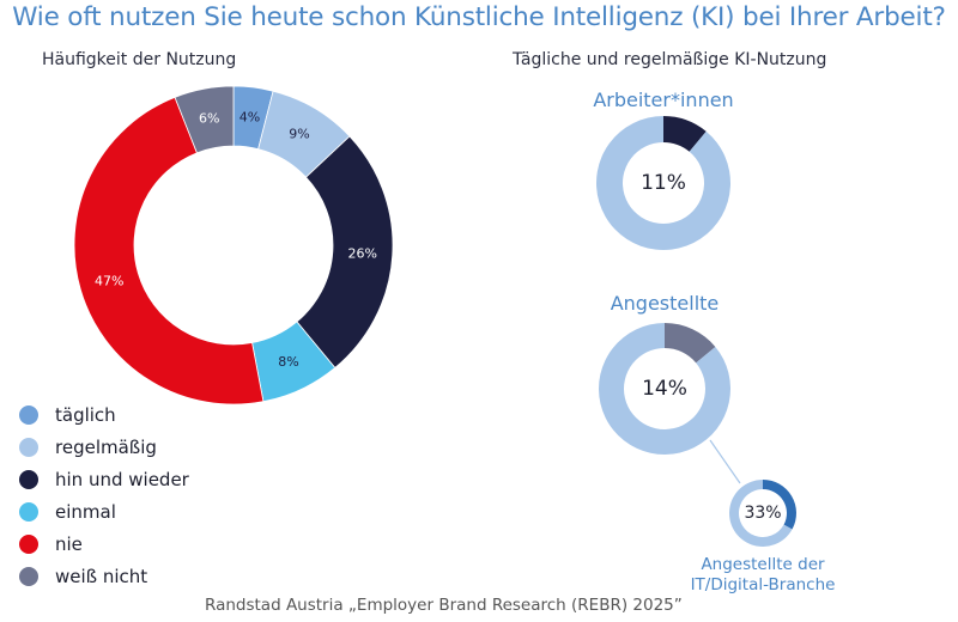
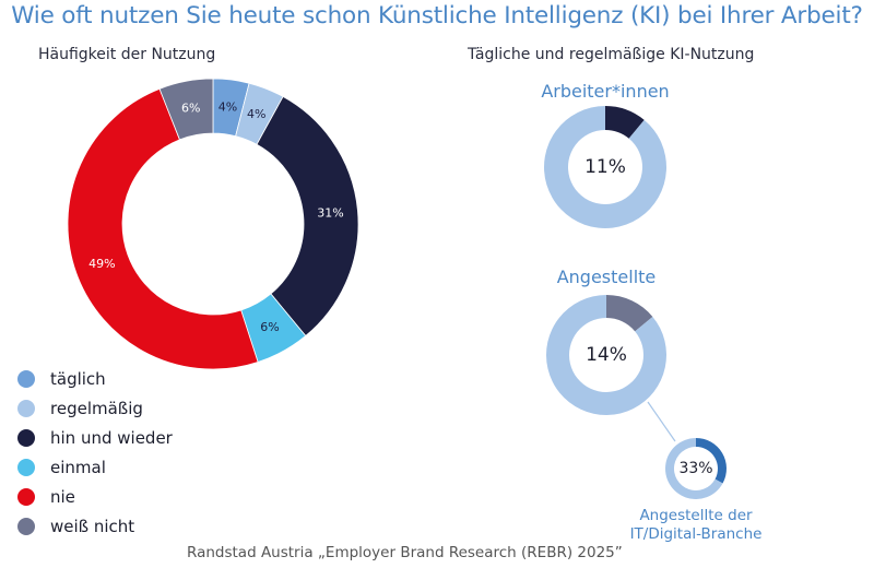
Häufigkeit der Nutzung/regelmäßig: 9% -> 4%
Häufigkeit der Nutzung/hin und wieder: 26% -> 31%
Häufigkeit der Nutzung/einmal: 8% -> 6%
Häufigkeit der Nutzung/nie: 47% -> 49%
